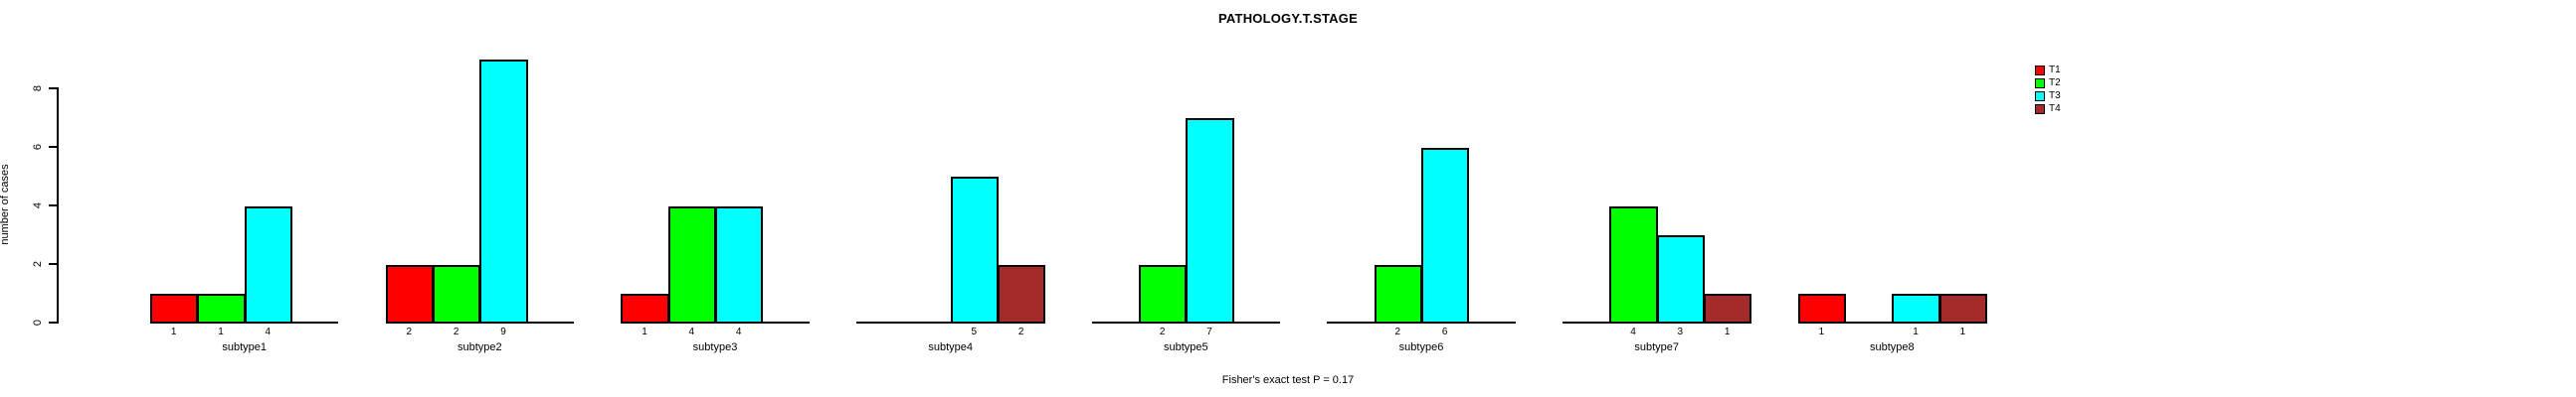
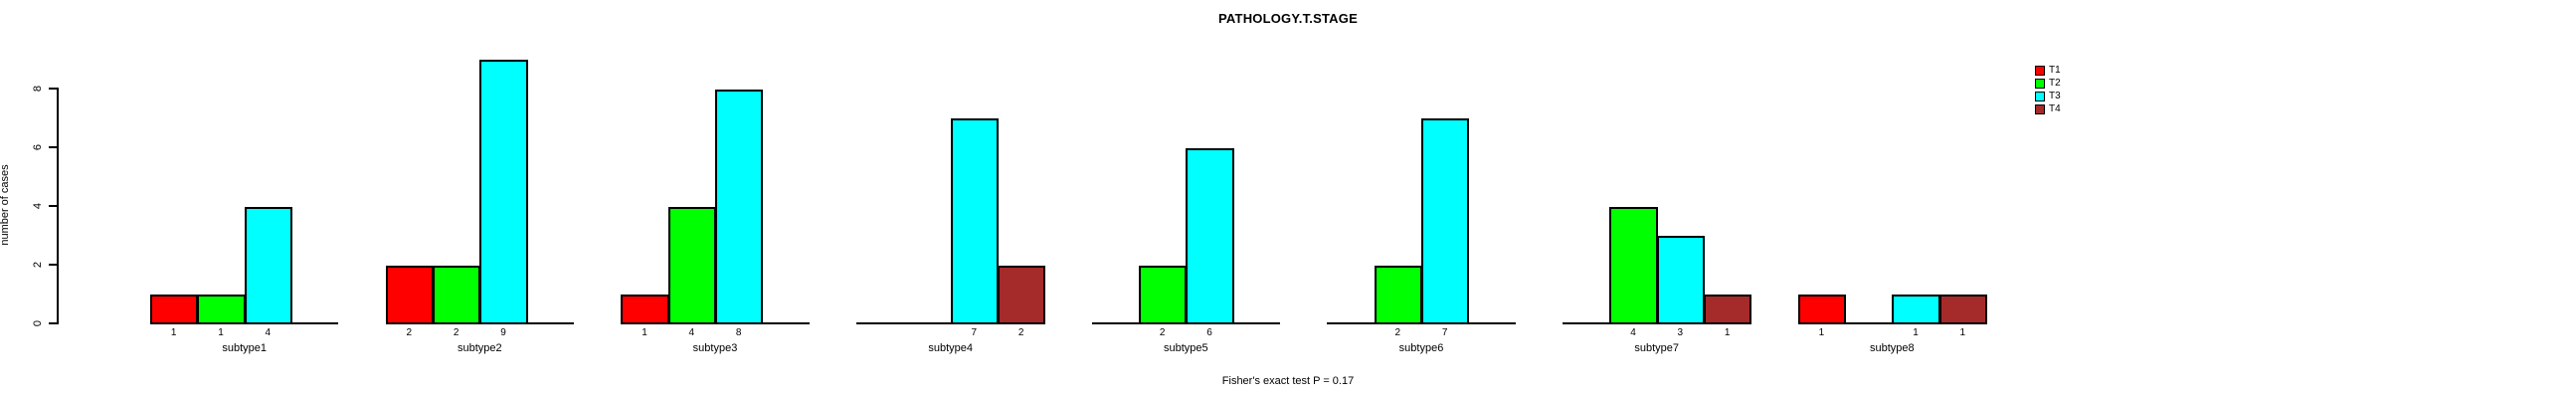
T3/subtype3: 4 -> 8
T3/subtype4: 5 -> 7
T3/subtype5: 7 -> 6
T3/subtype6: 6 -> 7
